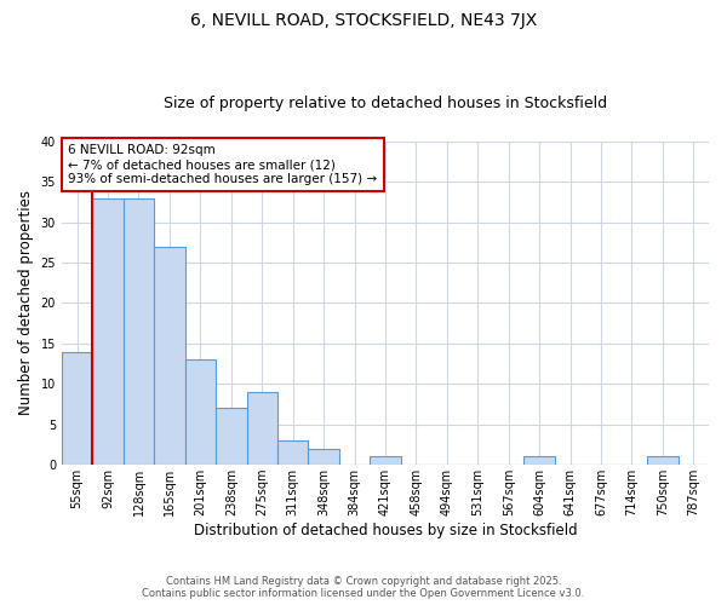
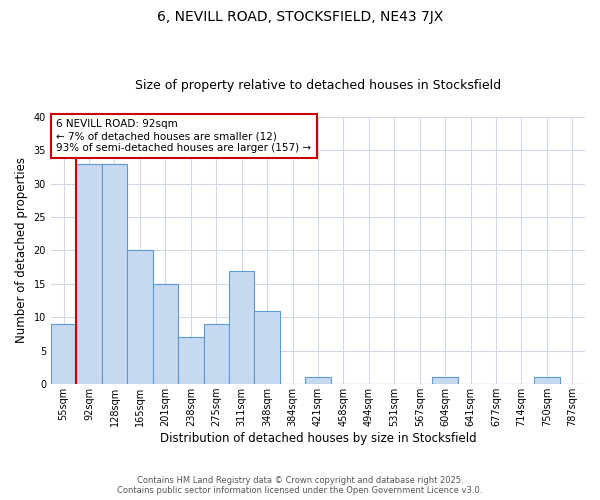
55sqm: 14 -> 9
165sqm: 27 -> 20
201sqm: 13 -> 15
311sqm: 3 -> 17
348sqm: 2 -> 11
